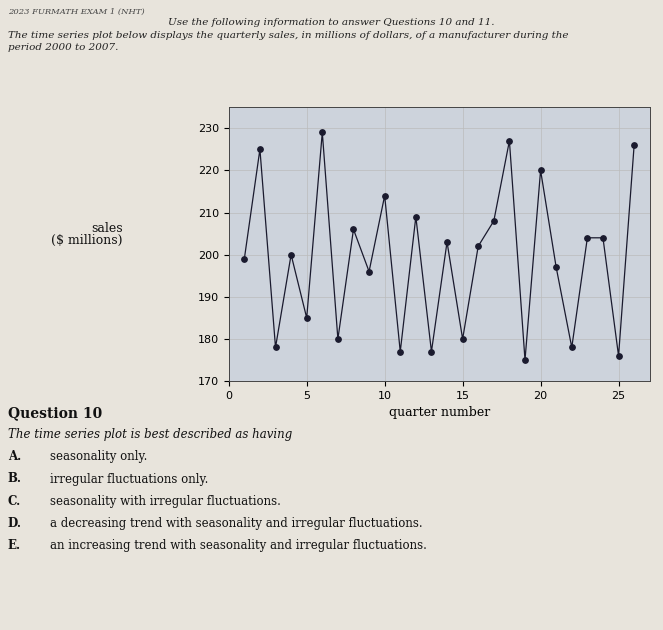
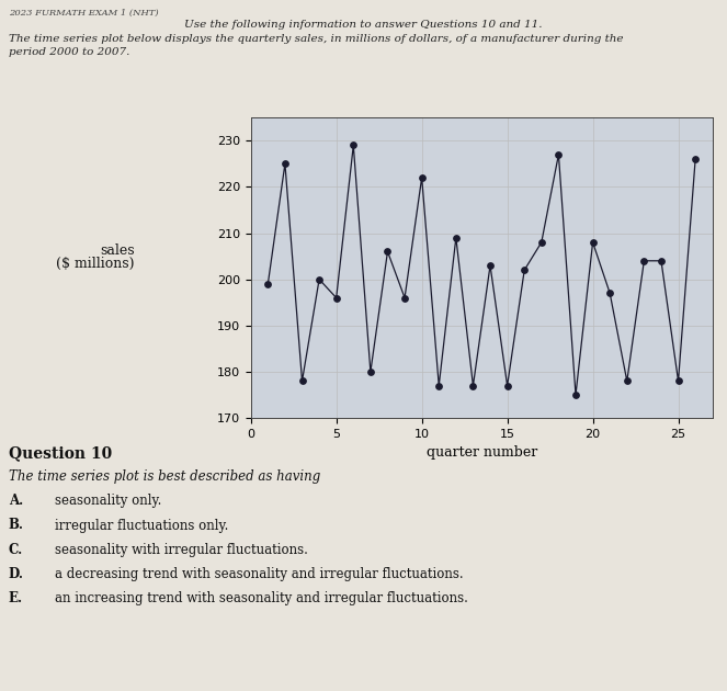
5: 185 -> 196
10: 214 -> 222
15: 180 -> 177
20: 220 -> 208
25: 176 -> 178
